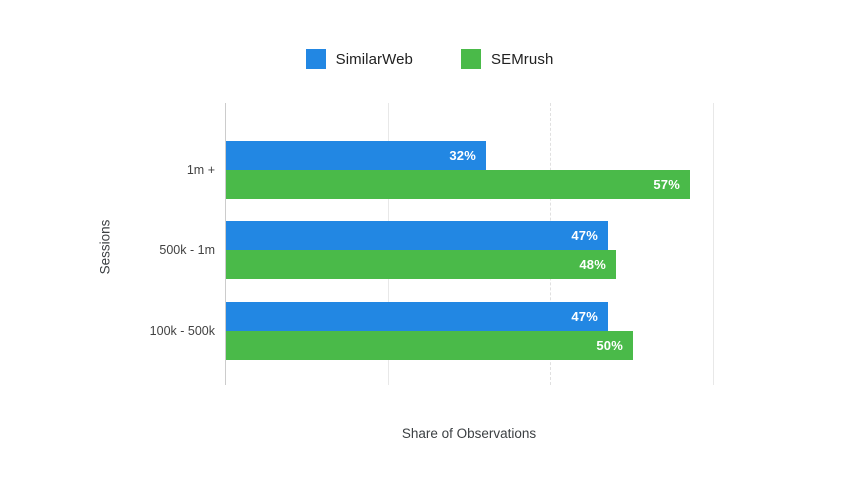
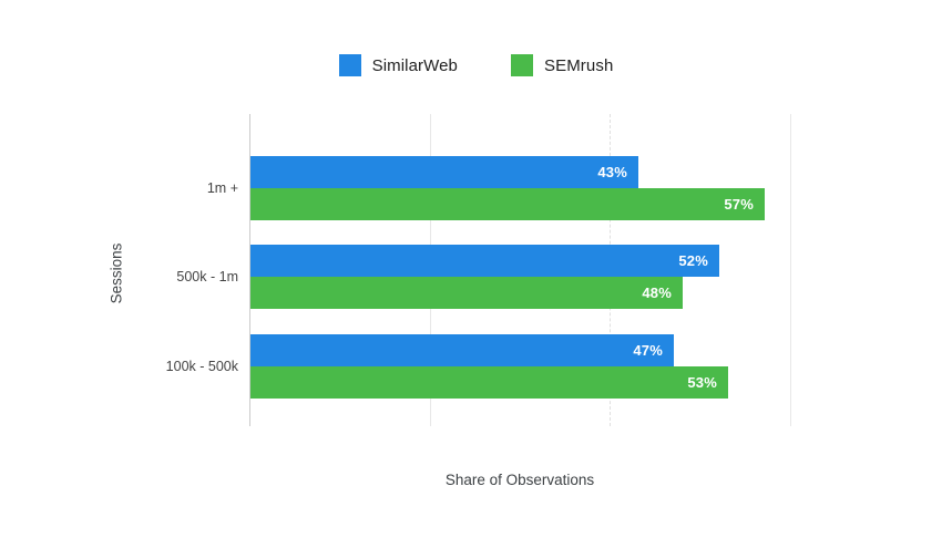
SimilarWeb/1m +: 32% -> 43%
SimilarWeb/500k - 1m: 47% -> 52%
SEMrush/100k - 500k: 50% -> 53%
